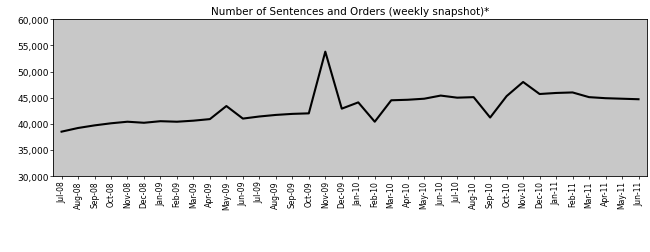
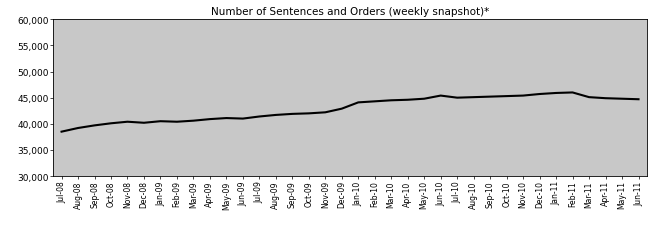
May-09: 43,400 -> 41,100
Nov-09: 53,800 -> 42,200
Feb-10: 40,400 -> 44,300
Sep-10: 41,200 -> 45,200
Nov-10: 48,000 -> 45,400
